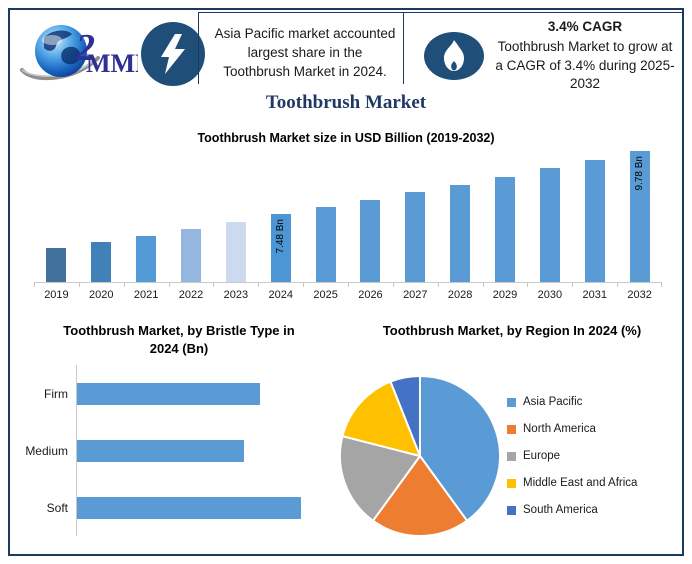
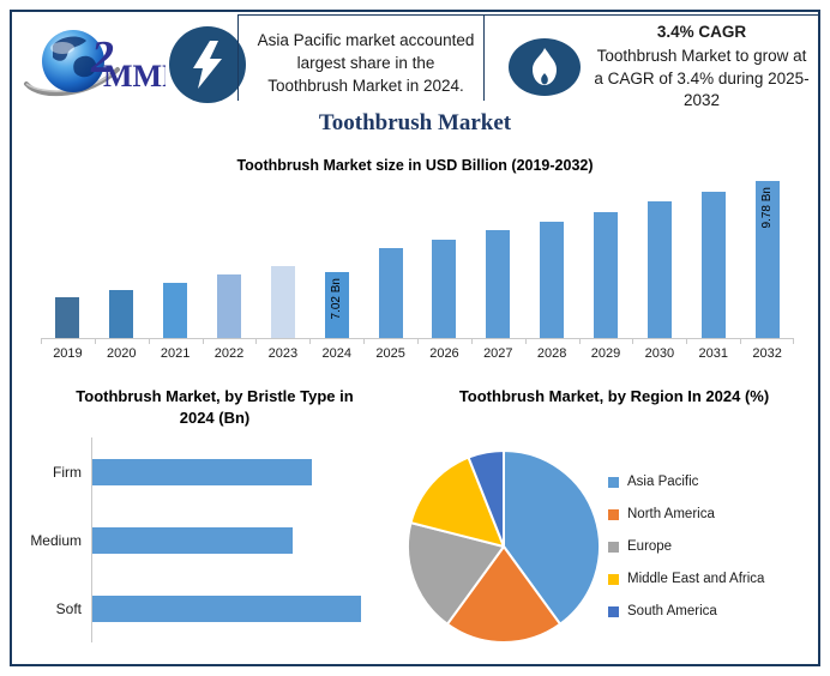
Toothbrush Market size in USD Billion (2019-2032)/2024: 7.48 -> 7.02
